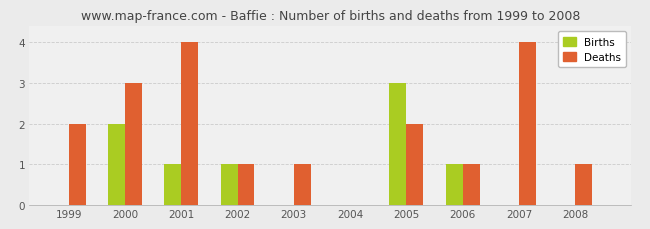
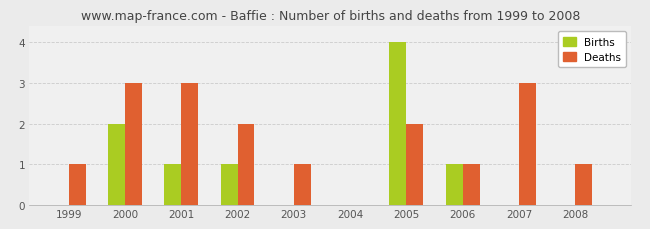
Deaths/1999: 2 -> 1
Deaths/2001: 4 -> 3
Deaths/2002: 1 -> 2
Births/2005: 3 -> 4
Deaths/2007: 4 -> 3
